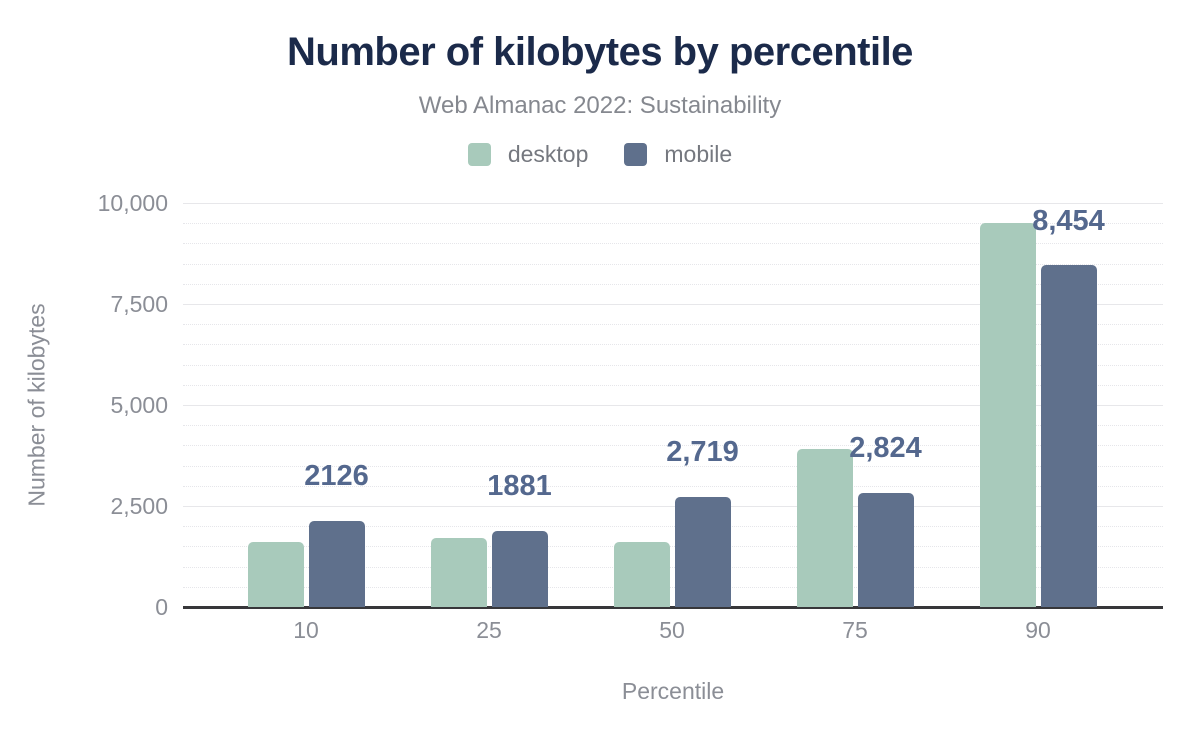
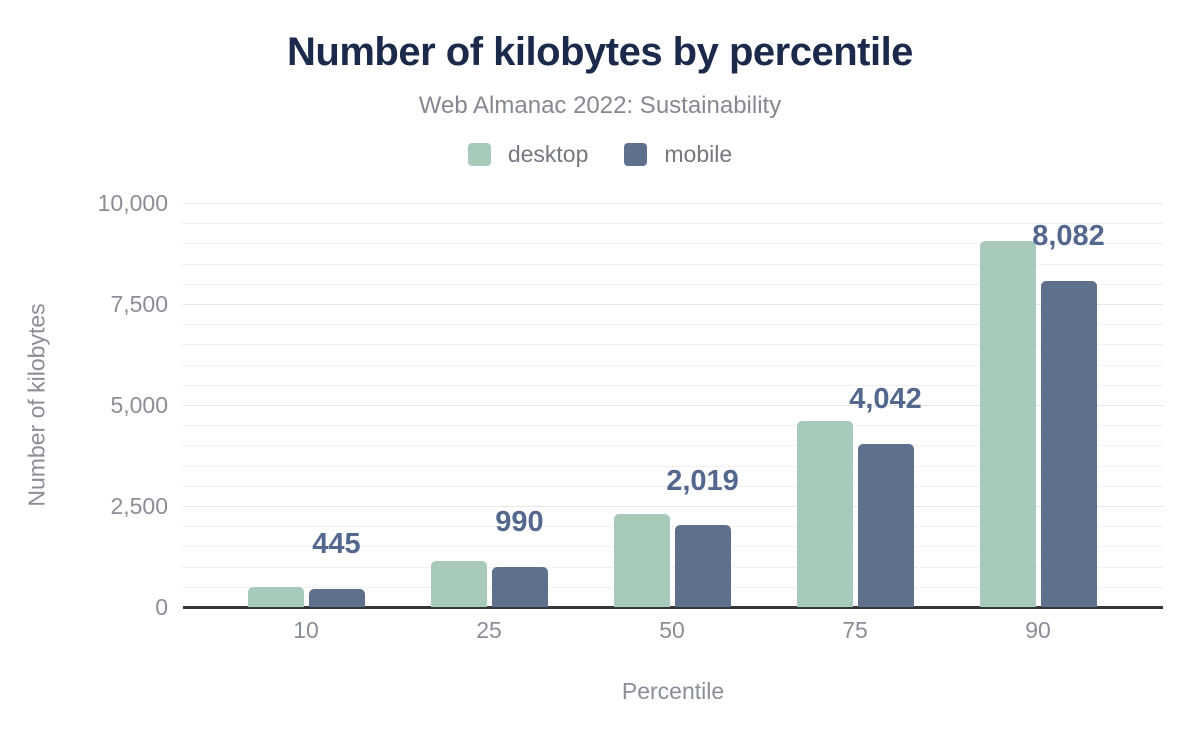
desktop/10: 1600 -> 500
mobile/10: 2126 -> 445
desktop/25: 1700 -> 1200
mobile/25: 1881 -> 990
desktop/50: 1600 -> 2300
mobile/50: 2,719 -> 2,019
desktop/75: 3900 -> 4600
mobile/75: 2,824 -> 4,042
desktop/90: 9500 -> 9000
mobile/90: 8,454 -> 8,082
